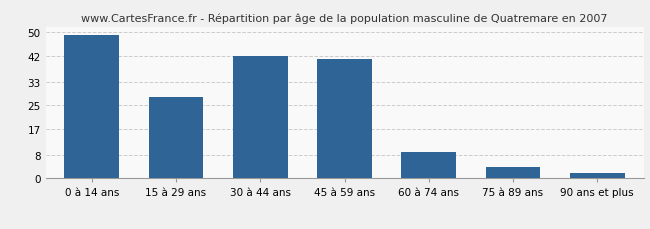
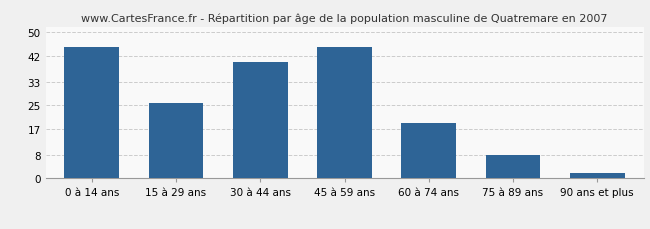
0 à 14 ans: 49 -> 45
15 à 29 ans: 28 -> 26
30 à 44 ans: 42 -> 40
45 à 59 ans: 41 -> 45
60 à 74 ans: 9 -> 19
75 à 89 ans: 4 -> 8
